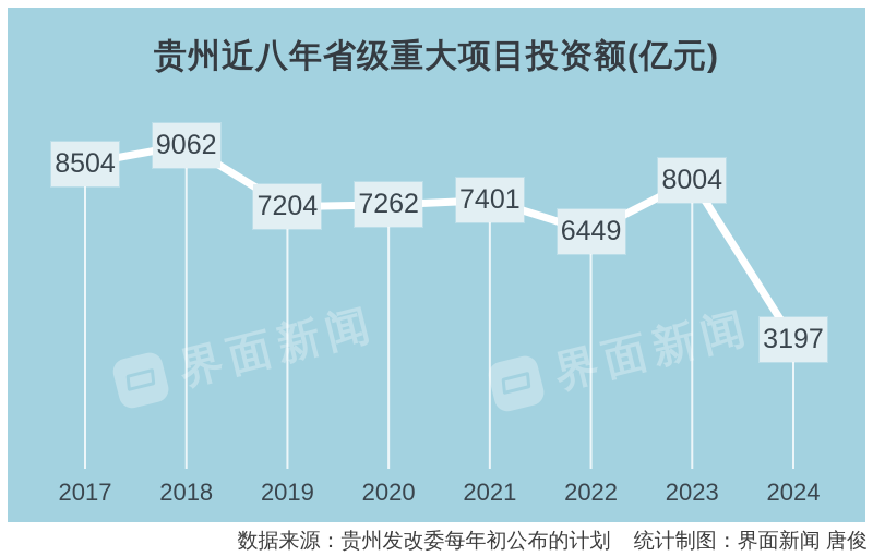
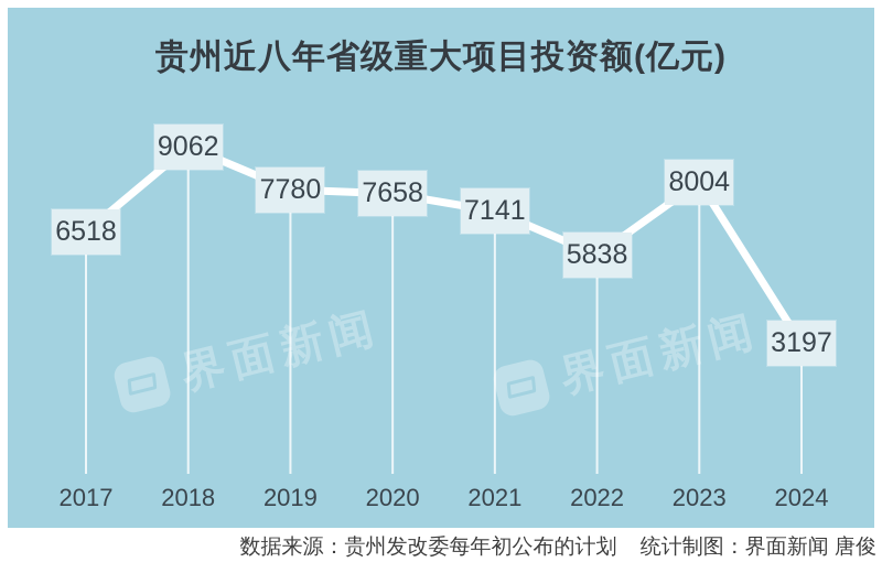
2017: 8504 -> 6518
2019: 7204 -> 7780
2020: 7262 -> 7658
2021: 7401 -> 7141
2022: 6449 -> 5838
